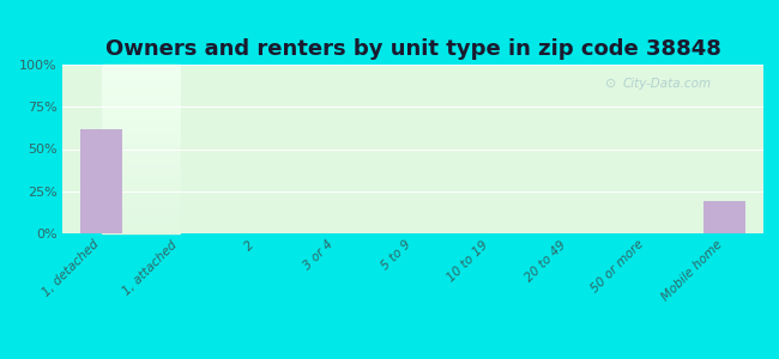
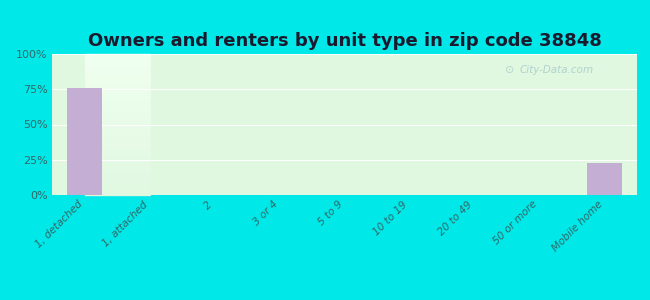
1, detached: 62% -> 76%
Mobile home: 19% -> 23%
